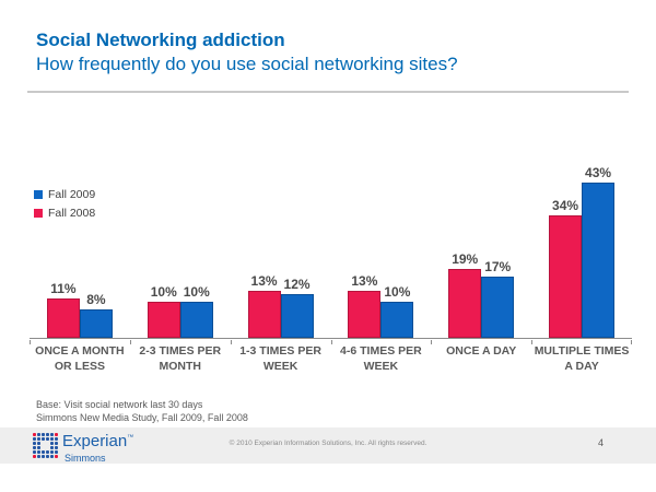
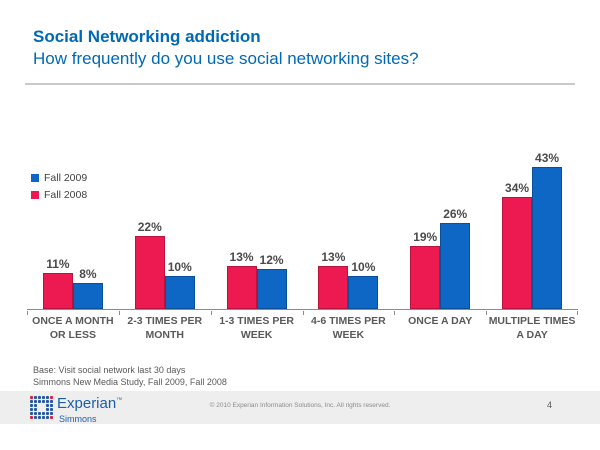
Fall 2008/2-3 TIMES PER MONTH: 10% -> 22%
Fall 2009/ONCE A DAY: 17% -> 26%
